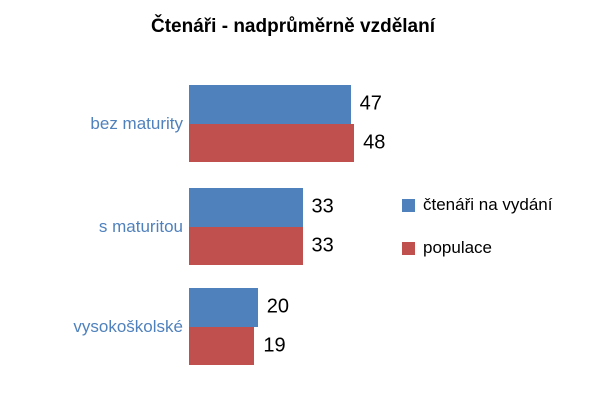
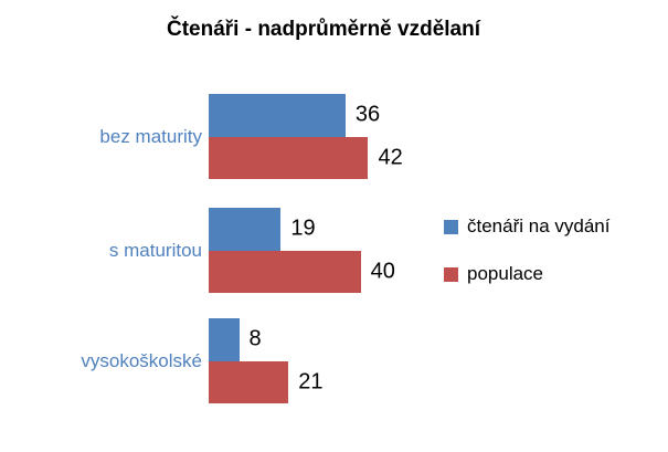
čtenáři na vydání/bez maturity: 47 -> 36
populace/bez maturity: 48 -> 42
čtenáři na vydání/s maturitou: 33 -> 19
populace/s maturitou: 33 -> 40
čtenáři na vydání/vysokoškolské: 20 -> 8
populace/vysokoškolské: 19 -> 21
